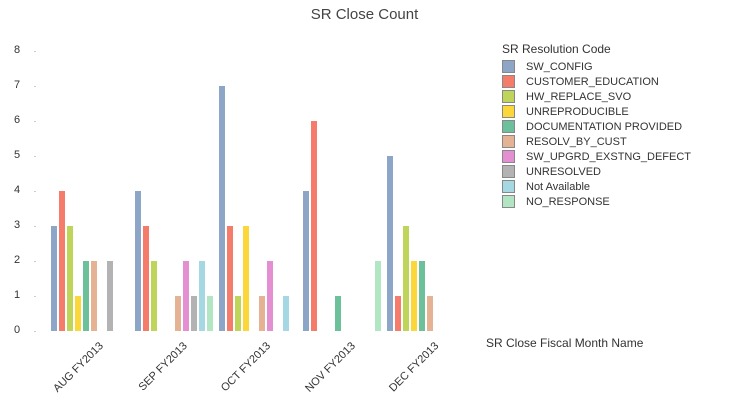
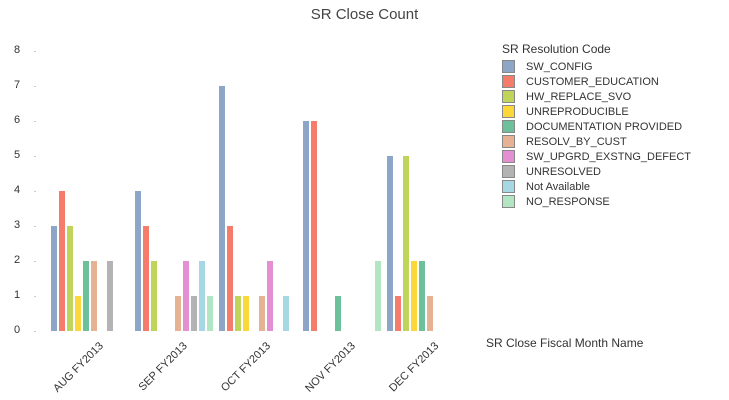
UNREPRODUCIBLE/OCT FY2013: 3 -> 1
SW_CONFIG/NOV FY2013: 4 -> 6
HW_REPLACE_SVO/DEC FY2013: 3 -> 5
